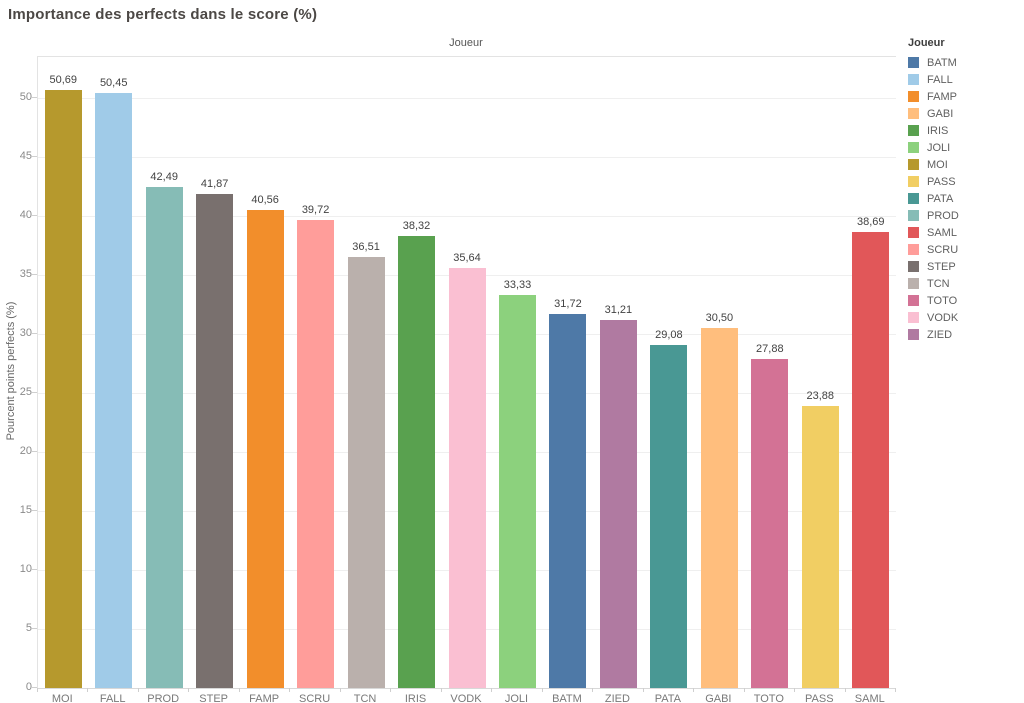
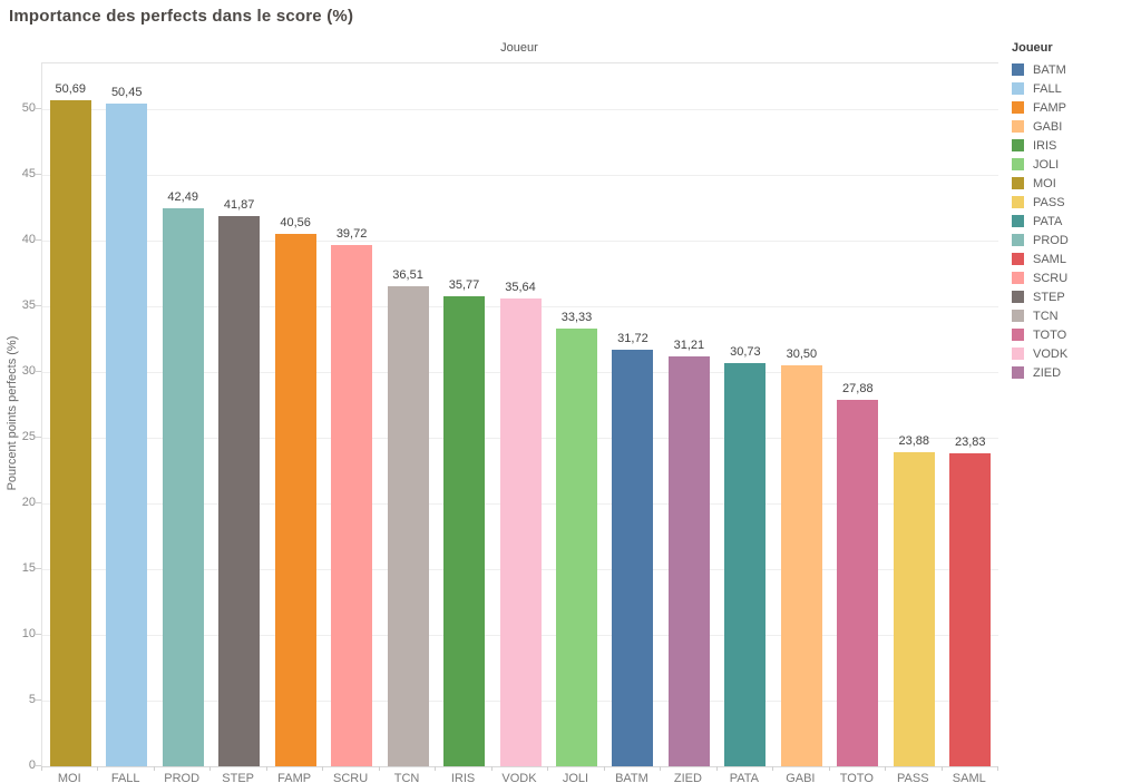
IRIS: 38,32 -> 35,77
PATA: 29,08 -> 30,73
SAML: 38,69 -> 23,83
